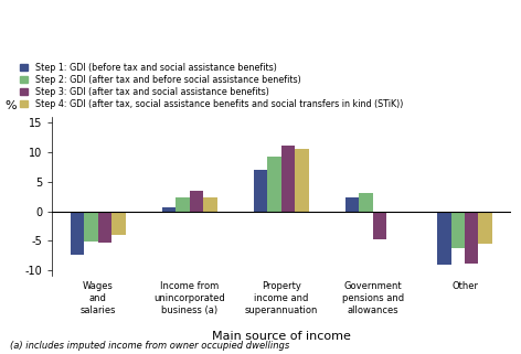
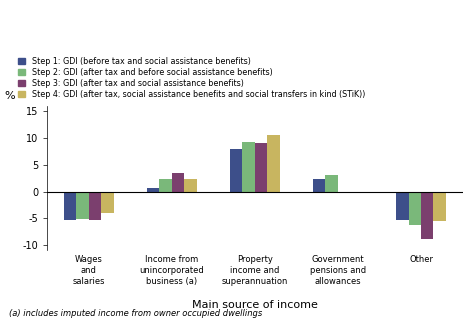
Step 1: GDI (before tax and social assistance benefits)/Wages and salaries: -7.4 -> -5.3
Step 1: GDI (before tax and social assistance benefits)/Property income and superannuation: 7.0 -> 8.0
Step 3: GDI (after tax and social assistance benefits)/Property income and superannuation: 11.2 -> 9.1
Step 3: GDI (after tax and social assistance benefits)/Government pensions and allowances: -4.8 -> -0.1
Step 1: GDI (before tax and social assistance benefits)/Other: -9.0 -> -5.3
